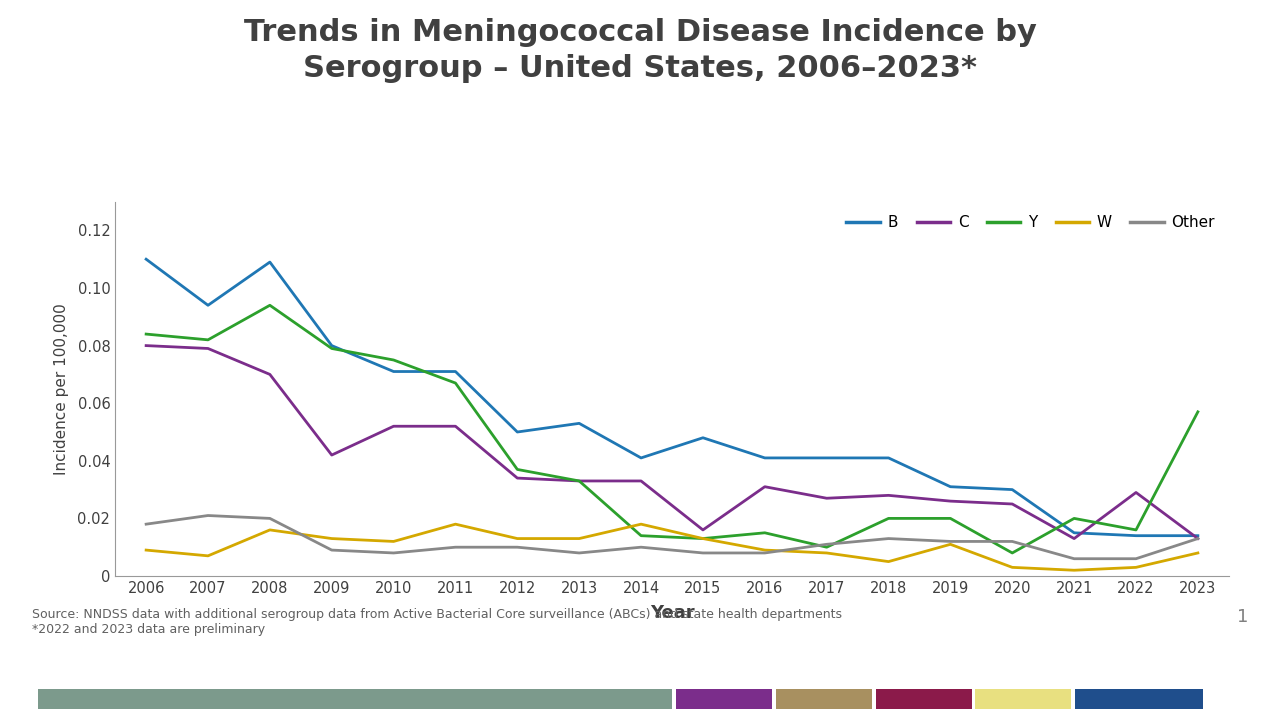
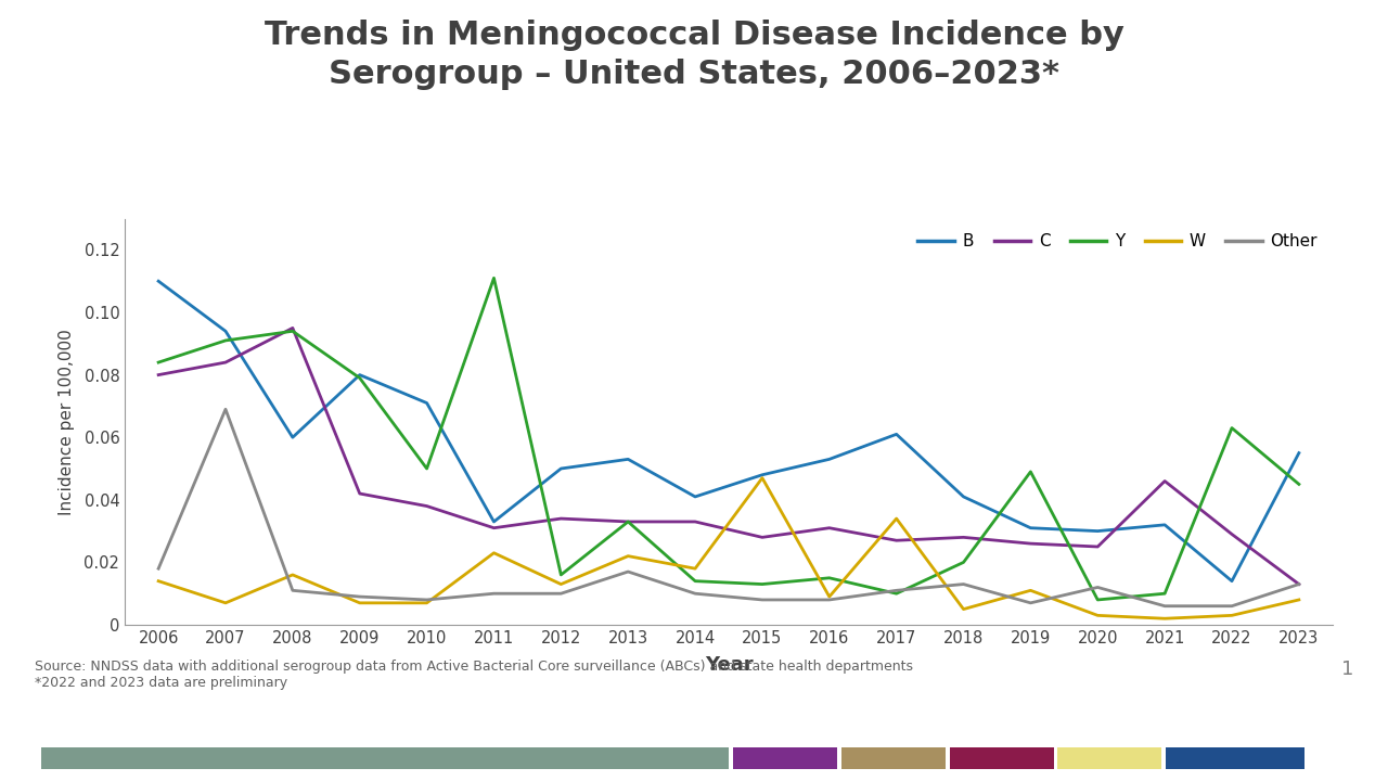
W/2006: 0.009 -> 0.014
C/2007: 0.079 -> 0.084
Y/2007: 0.082 -> 0.091
Other/2007: 0.021 -> 0.069
B/2008: 0.109 -> 0.060
C/2008: 0.070 -> 0.095
Other/2008: 0.020 -> 0.011
W/2009: 0.013 -> 0.007
C/2010: 0.052 -> 0.038
Y/2010: 0.075 -> 0.050
W/2010: 0.012 -> 0.007
B/2011: 0.071 -> 0.033
C/2011: 0.052 -> 0.031
Y/2011: 0.067 -> 0.111
W/2011: 0.018 -> 0.023
Y/2012: 0.037 -> 0.016
W/2013: 0.013 -> 0.022
Other/2013: 0.008 -> 0.017
C/2015: 0.016 -> 0.028
W/2015: 0.013 -> 0.047
B/2016: 0.041 -> 0.053
B/2017: 0.041 -> 0.061
W/2017: 0.008 -> 0.034
Y/2019: 0.020 -> 0.049
Other/2019: 0.012 -> 0.007
B/2021: 0.015 -> 0.032
C/2021: 0.013 -> 0.046
Y/2021: 0.020 -> 0.010
Y/2022: 0.016 -> 0.063
B/2023: 0.014 -> 0.055
Y/2023: 0.057 -> 0.045
